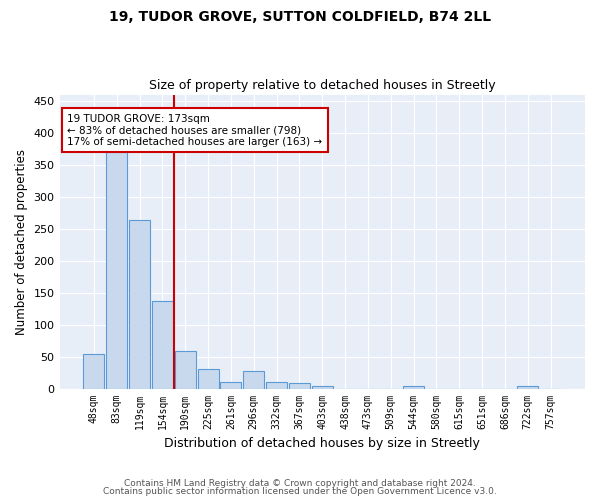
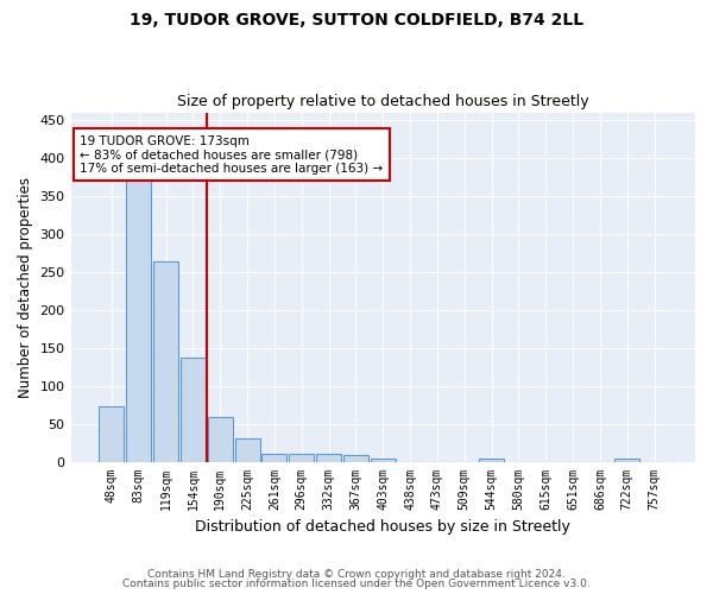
48sqm: 54 -> 73
296sqm: 28 -> 10
